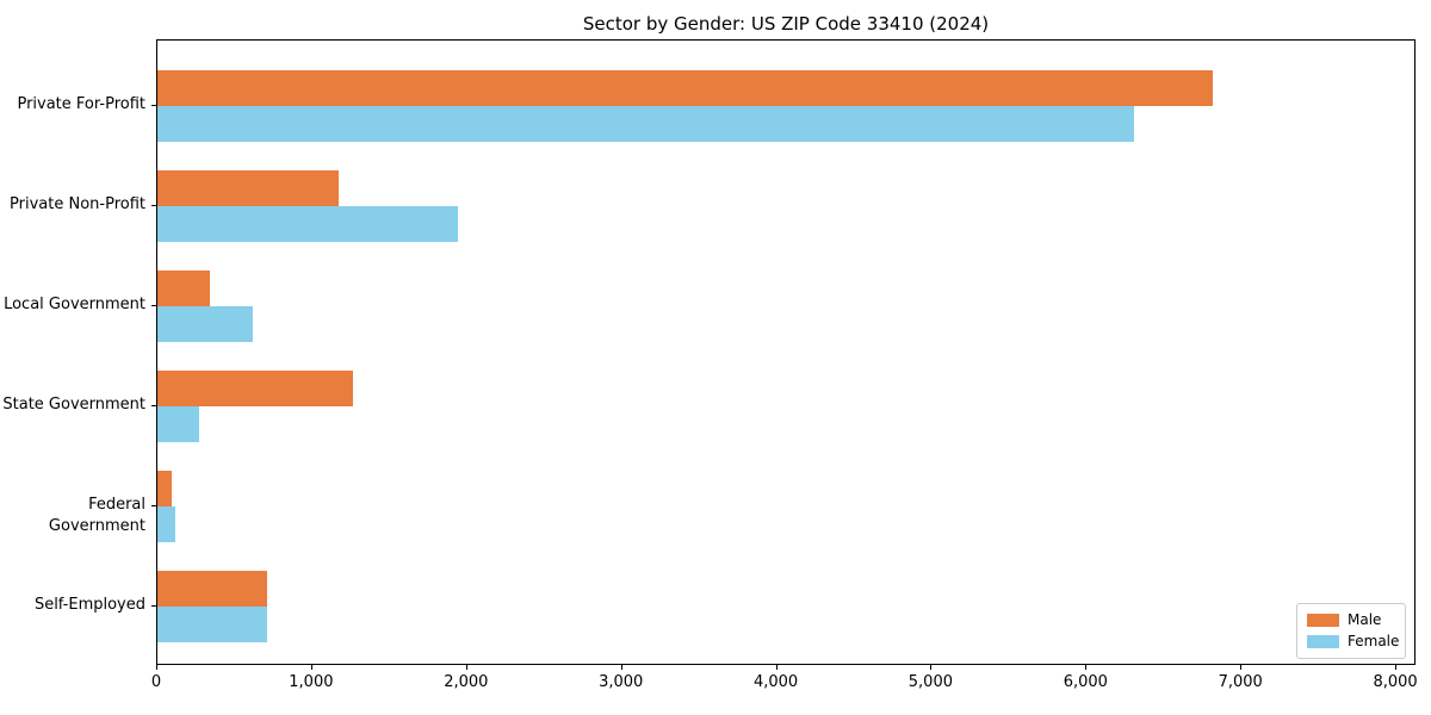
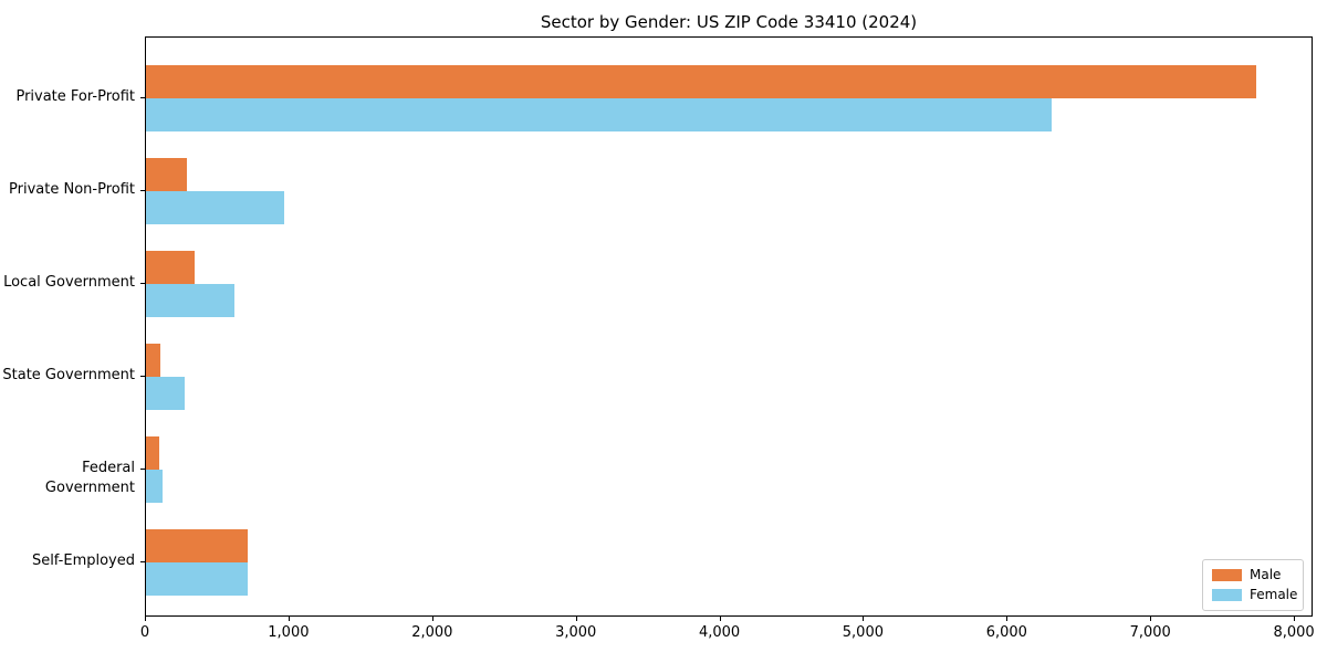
Male/Private For-Profit: 6810 -> 7730
Male/Private Non-Profit: 1170 -> 280
Female/Private Non-Profit: 1940 -> 960
Male/State Government: 1260 -> 100
